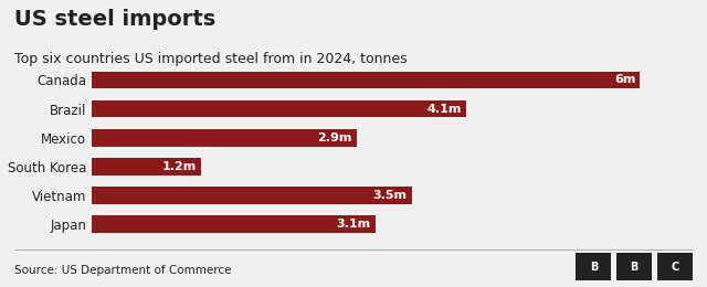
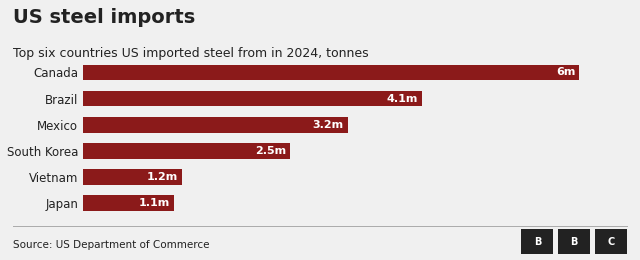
Mexico: 2.9m -> 3.2m
South Korea: 1.2m -> 2.5m
Vietnam: 3.5m -> 1.2m
Japan: 3.1m -> 1.1m
